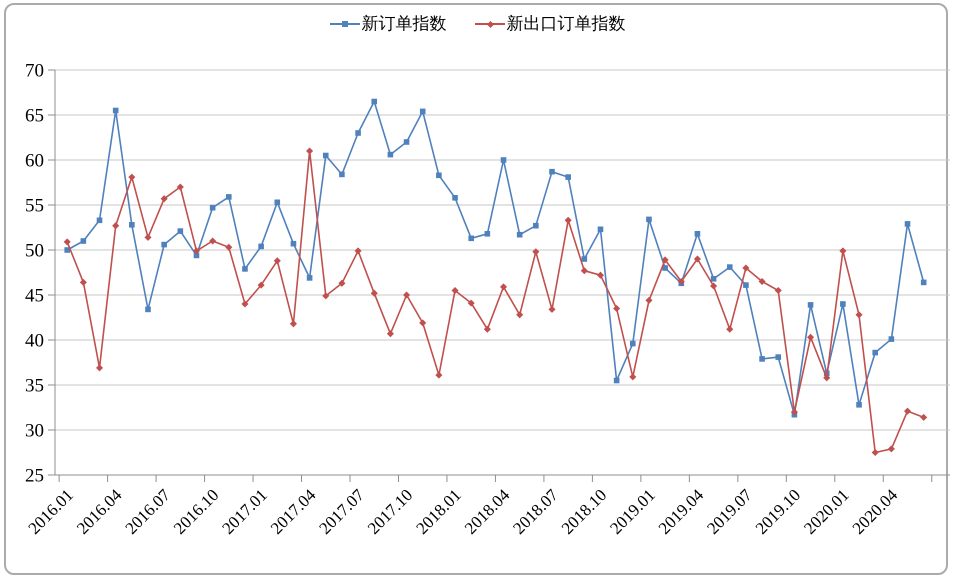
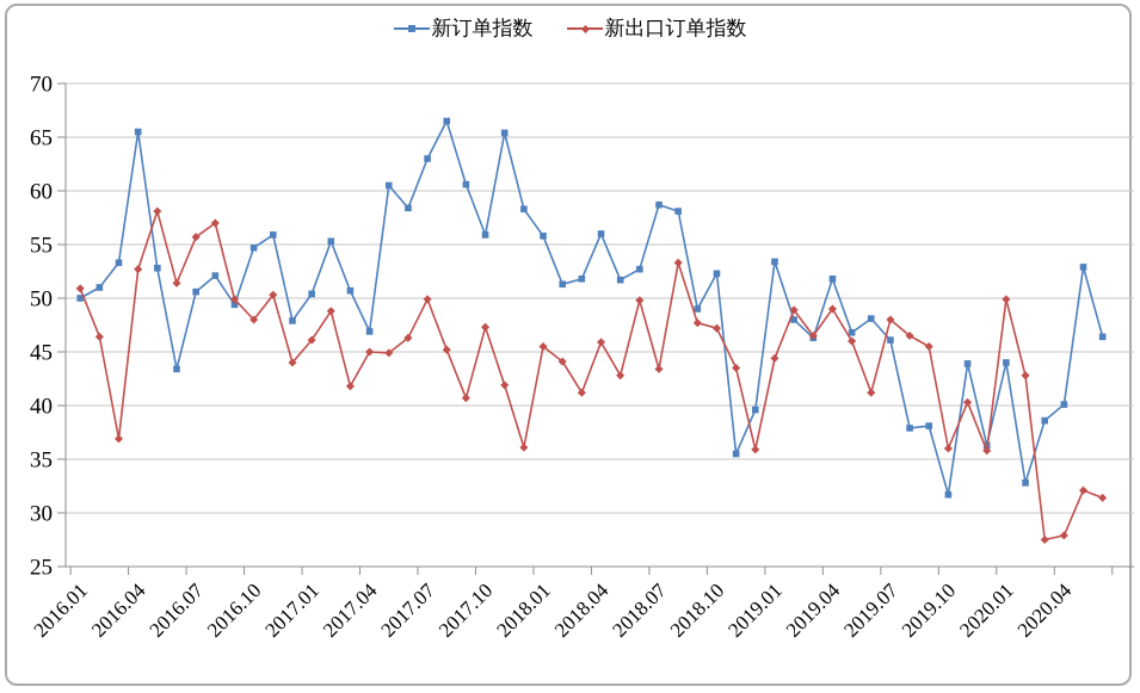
新出口订单指数/2016.10: 51 -> 48
新出口订单指数/2017.04: 61 -> 45
新订单指数/2017.10: 62 -> 56
新出口订单指数/2017.10: 45 -> 47
新订单指数/2018.04: 60 -> 56
新出口订单指数/2019.10: 32 -> 36
